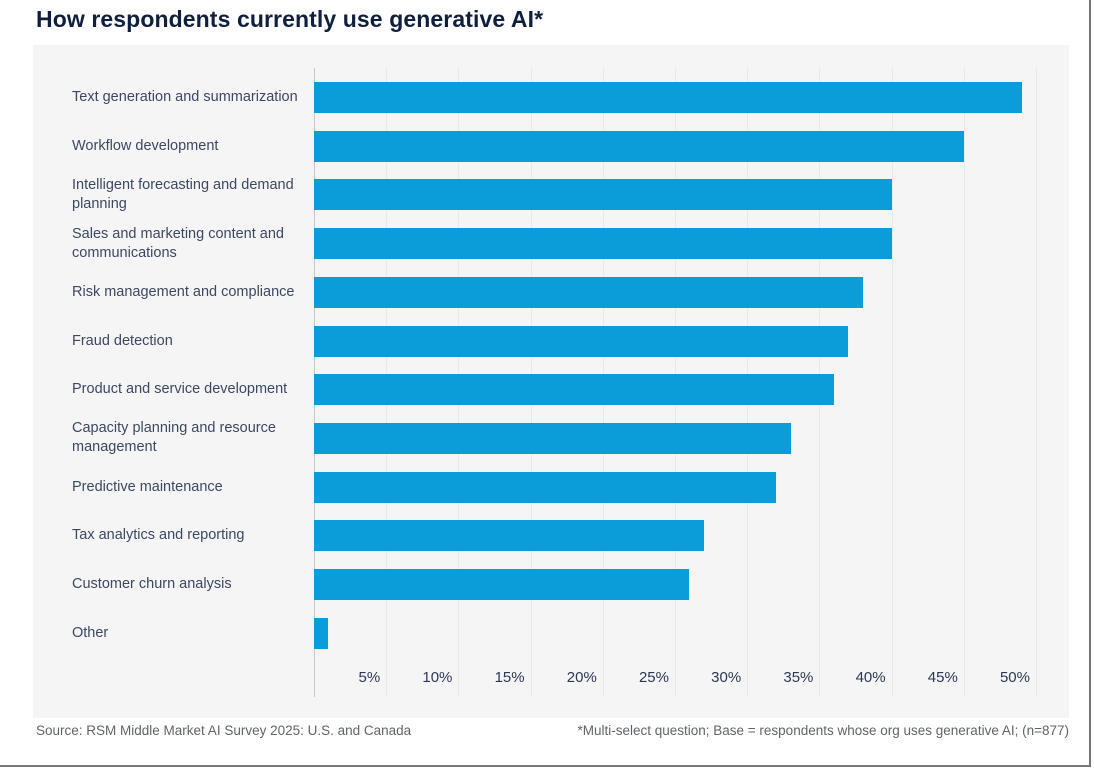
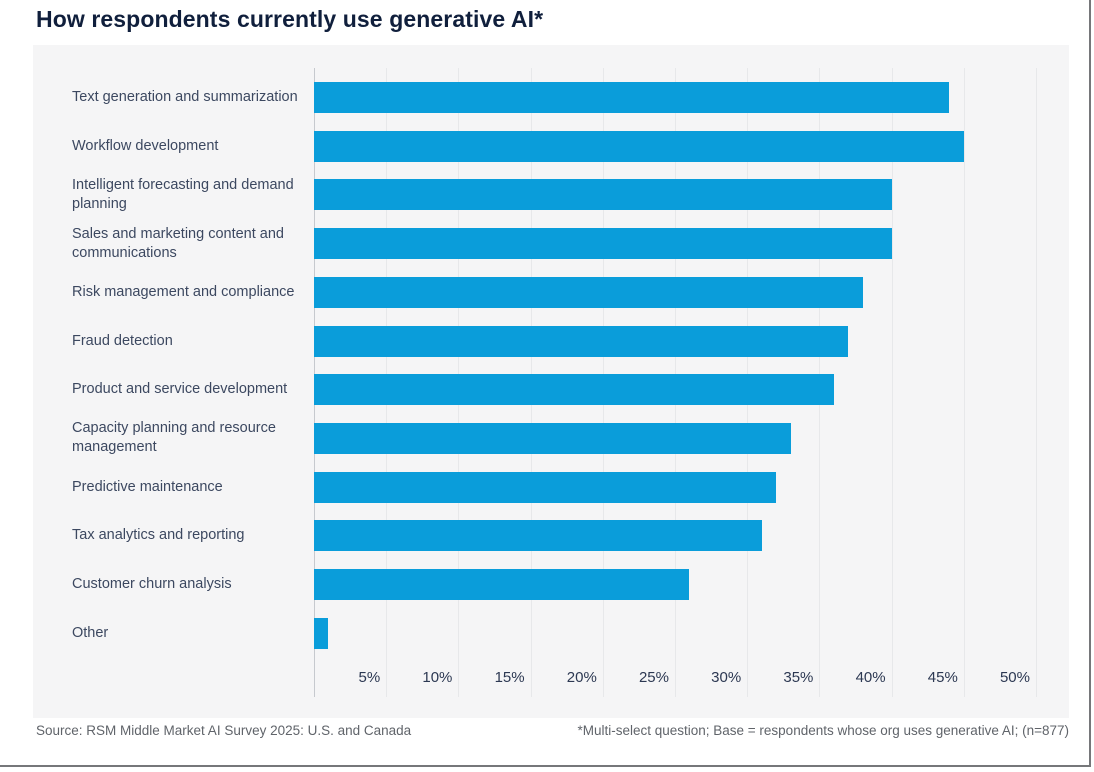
Text generation and summarization: 49% -> 44%
Tax analytics and reporting: 27% -> 31%
